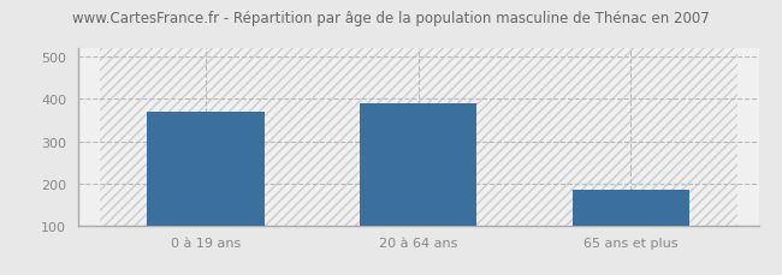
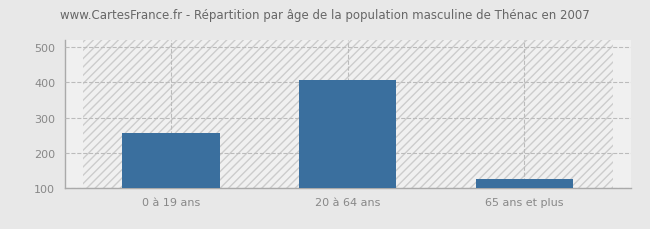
0 à 19 ans: 370 -> 255
20 à 64 ans: 390 -> 407
65 ans et plus: 185 -> 125
